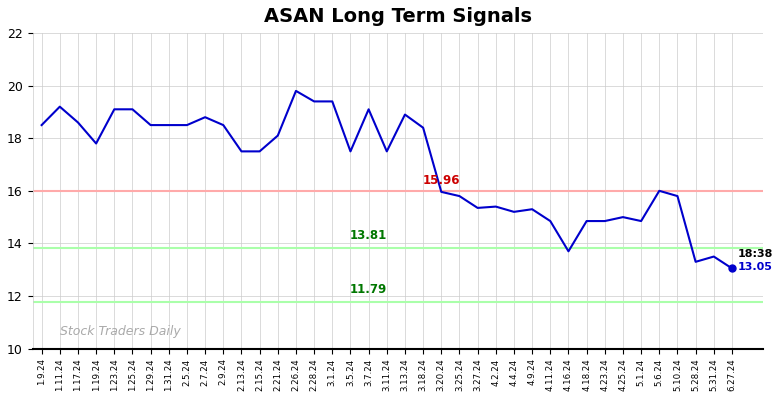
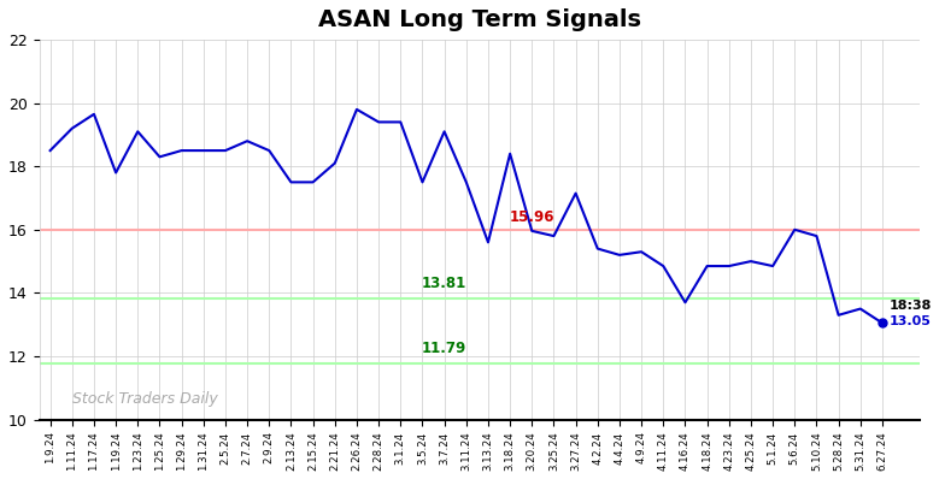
1.17.24: 18.60 -> 19.65
1.25.24: 19.10 -> 18.30
3.13.24: 18.90 -> 15.60
3.27.24: 15.35 -> 17.15
